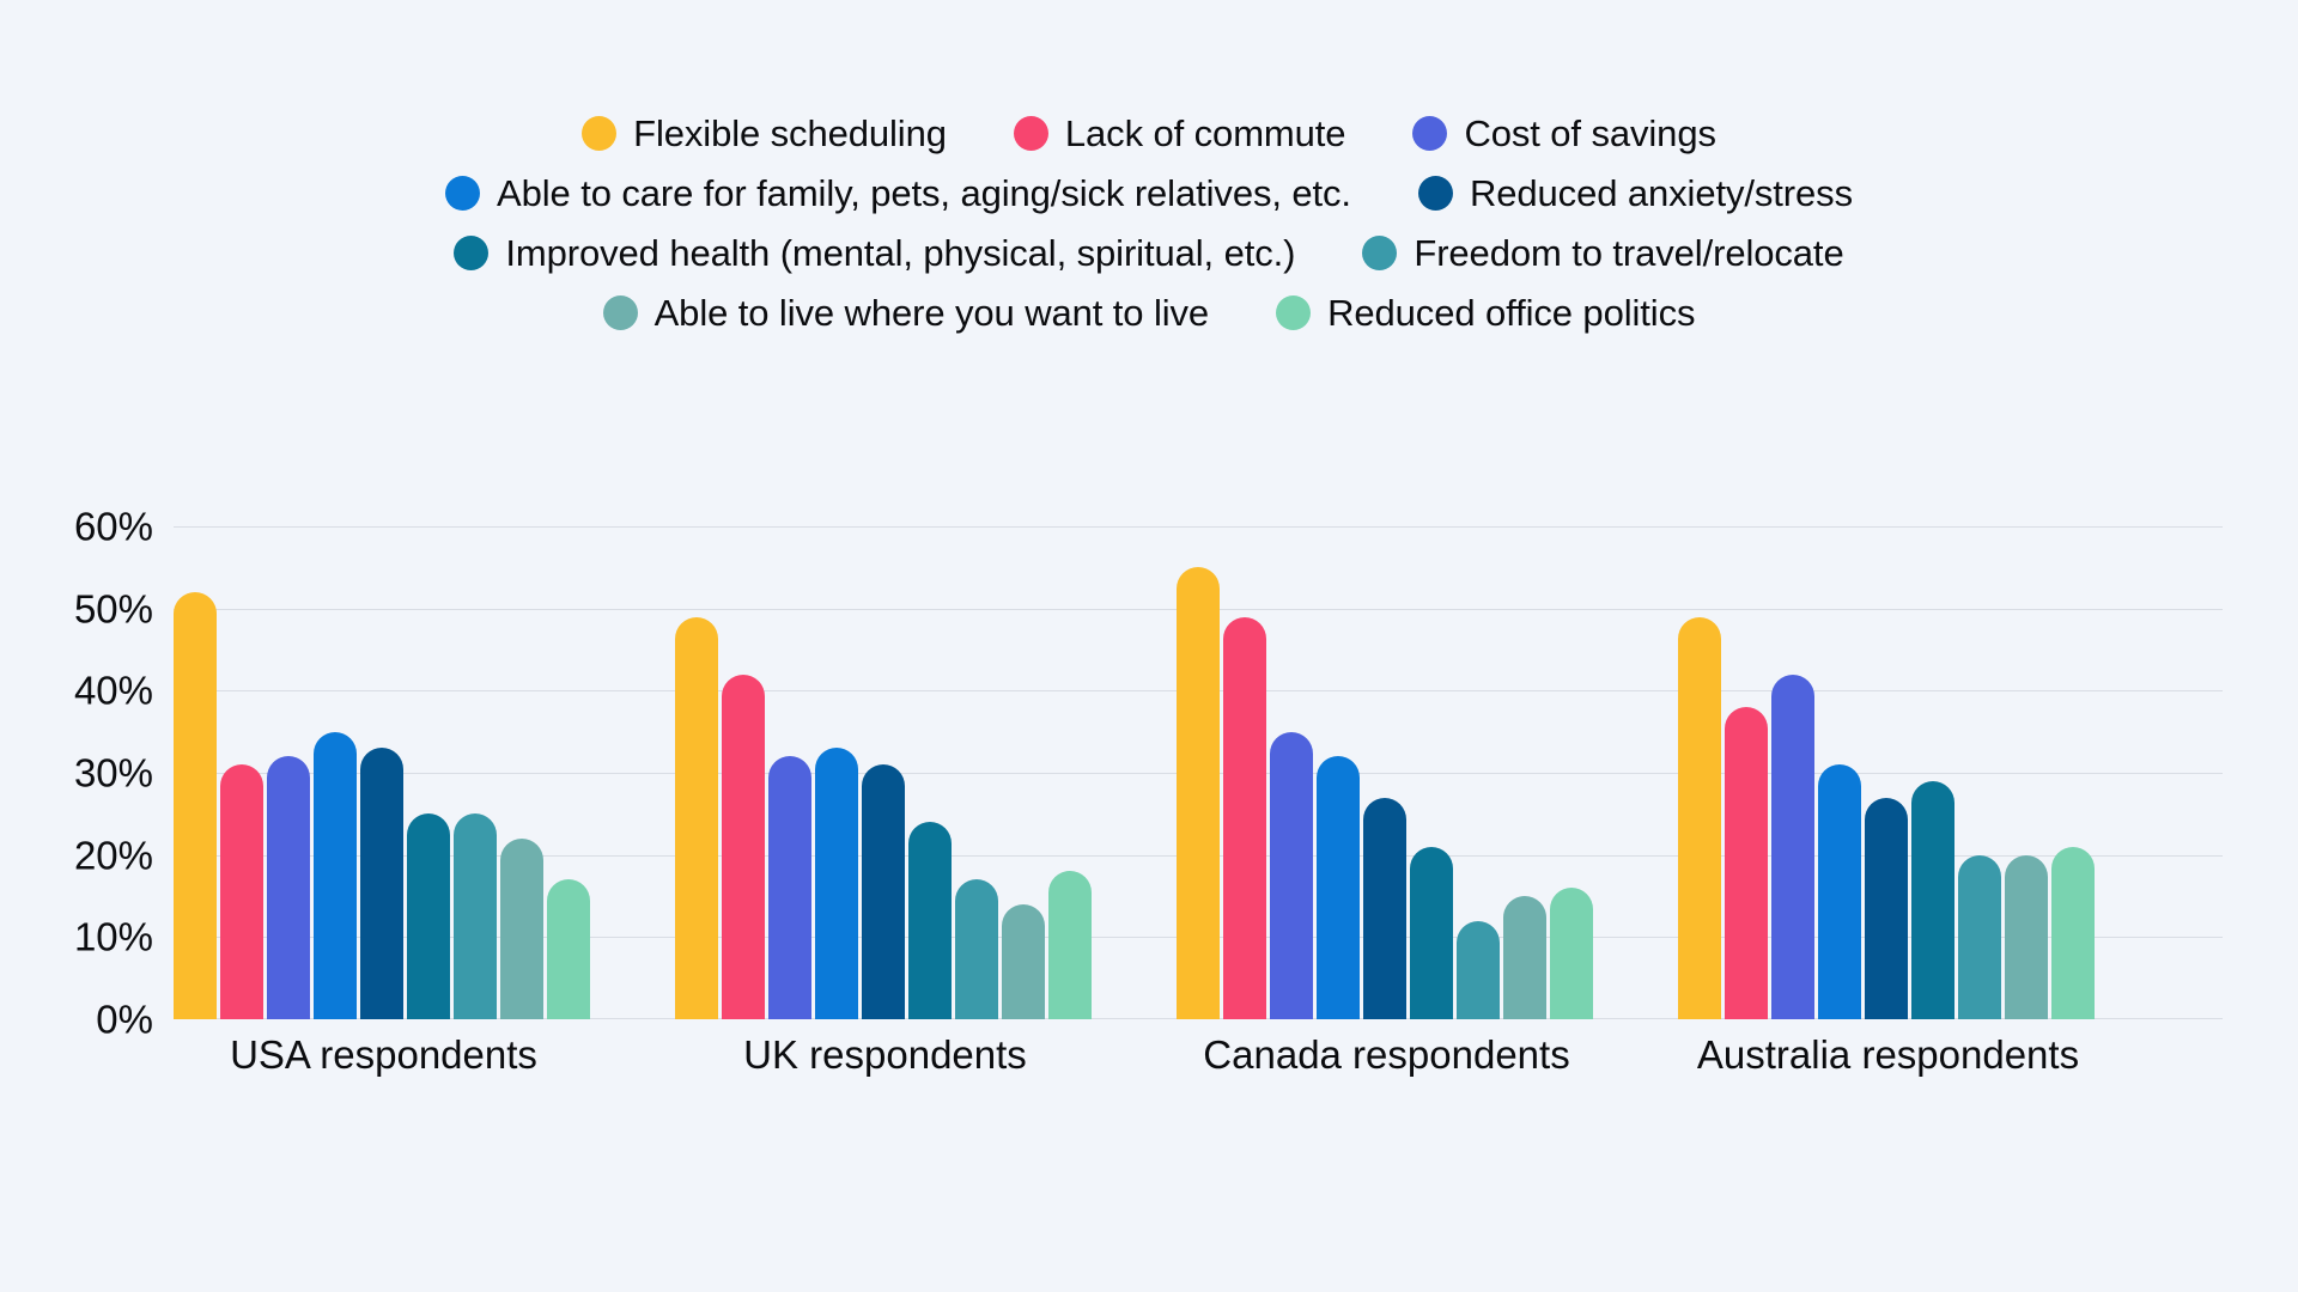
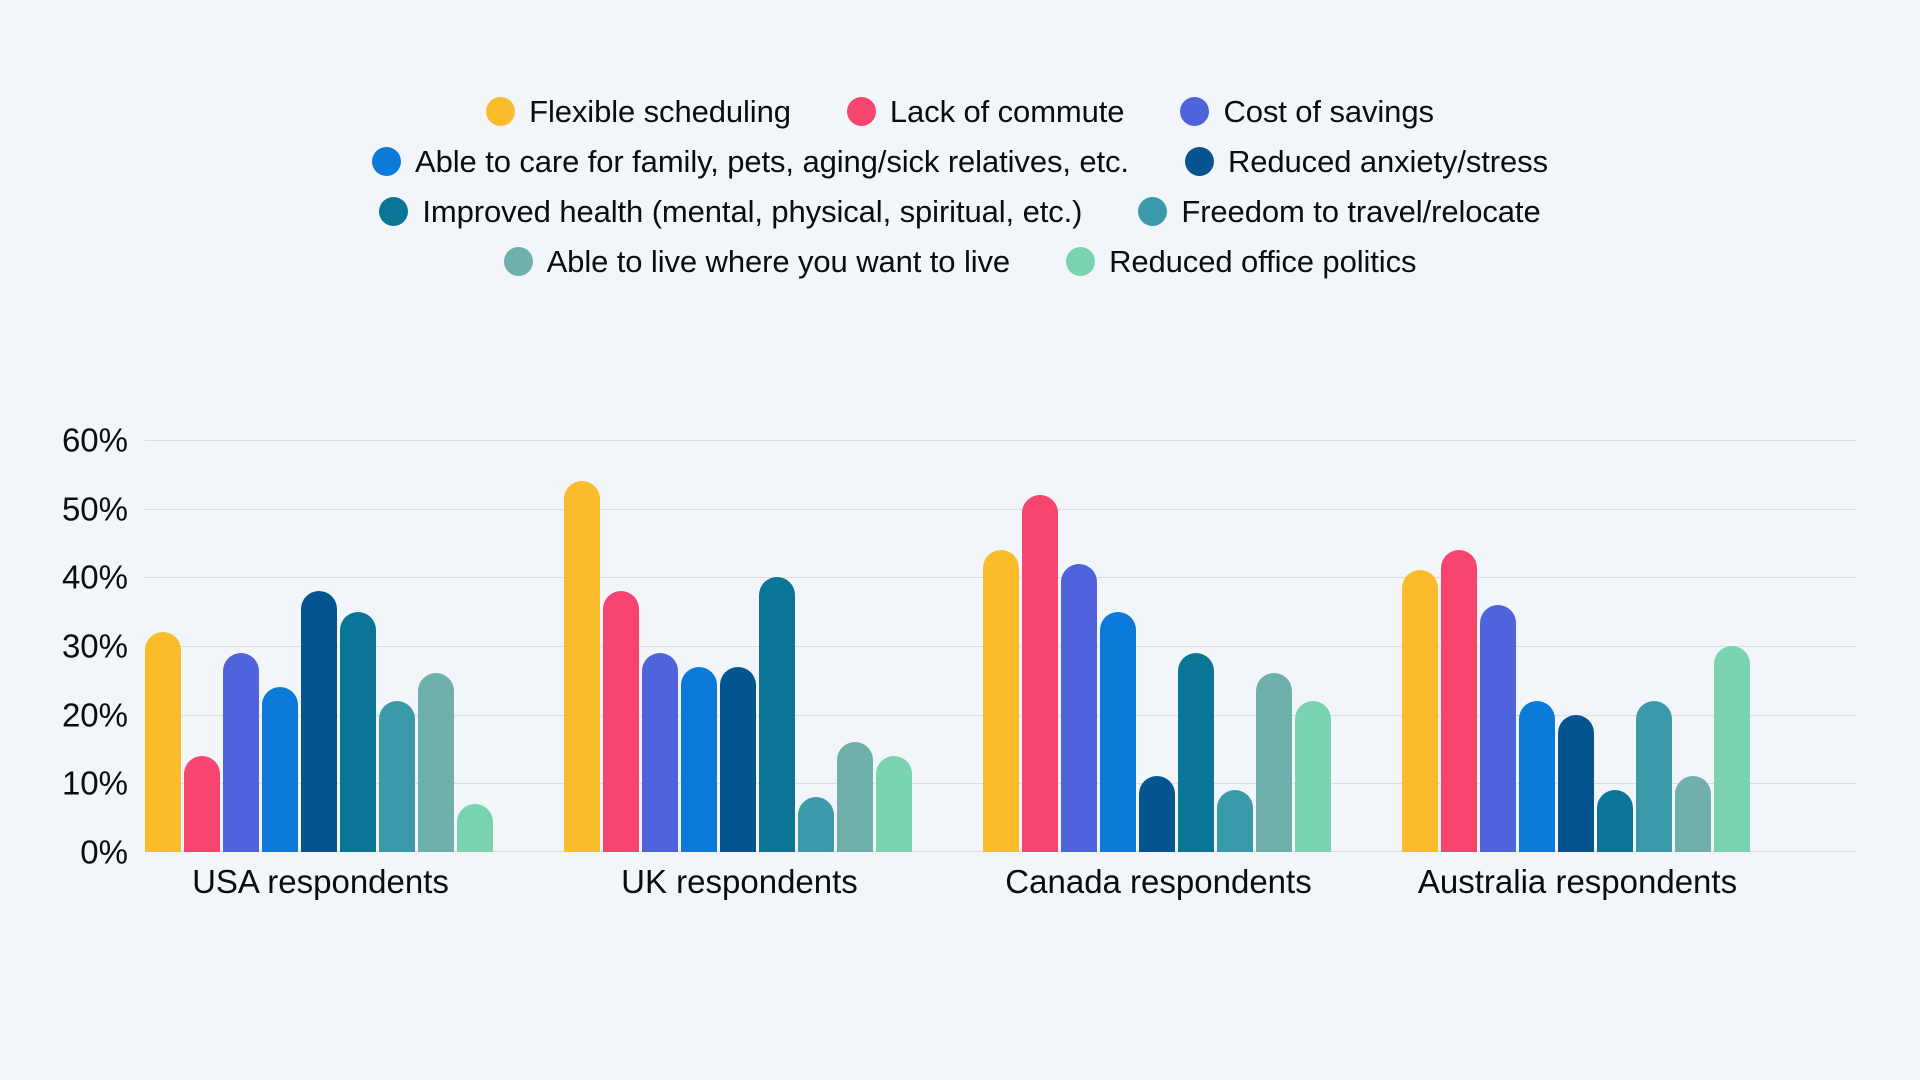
Flexible scheduling/USA respondents: 52% -> 32%
Lack of commute/USA respondents: 31% -> 14%
Cost of savings/USA respondents: 32% -> 29%
Able to care for family, pets, aging/sick relatives, etc./USA respondents: 35% -> 24%
Reduced anxiety/stress/USA respondents: 33% -> 38%
Improved health (mental, physical, spiritual, etc.)/USA respondents: 25% -> 35%
Freedom to travel/relocate/USA respondents: 25% -> 22%
Able to live where you want to live/USA respondents: 22% -> 26%
Reduced office politics/USA respondents: 17% -> 7%
Flexible scheduling/UK respondents: 49% -> 54%
Lack of commute/UK respondents: 42% -> 38%
Cost of savings/UK respondents: 32% -> 29%
Able to care for family, pets, aging/sick relatives, etc./UK respondents: 33% -> 27%
Reduced anxiety/stress/UK respondents: 31% -> 27%
Improved health (mental, physical, spiritual, etc.)/UK respondents: 24% -> 40%
Freedom to travel/relocate/UK respondents: 17% -> 8%
Able to live where you want to live/UK respondents: 14% -> 16%
Reduced office politics/UK respondents: 18% -> 14%
Flexible scheduling/Canada respondents: 55% -> 44%
Lack of commute/Canada respondents: 49% -> 52%
Cost of savings/Canada respondents: 35% -> 42%
Able to care for family, pets, aging/sick relatives, etc./Canada respondents: 32% -> 35%
Reduced anxiety/stress/Canada respondents: 27% -> 11%
Improved health (mental, physical, spiritual, etc.)/Canada respondents: 21% -> 29%
Freedom to travel/relocate/Canada respondents: 12% -> 9%
Able to live where you want to live/Canada respondents: 15% -> 26%
Reduced office politics/Canada respondents: 16% -> 22%
Flexible scheduling/Australia respondents: 49% -> 41%
Lack of commute/Australia respondents: 38% -> 44%
Cost of savings/Australia respondents: 42% -> 36%
Able to care for family, pets, aging/sick relatives, etc./Australia respondents: 31% -> 22%
Reduced anxiety/stress/Australia respondents: 27% -> 20%
Improved health (mental, physical, spiritual, etc.)/Australia respondents: 29% -> 9%
Freedom to travel/relocate/Australia respondents: 20% -> 22%
Able to live where you want to live/Australia respondents: 20% -> 11%
Reduced office politics/Australia respondents: 21% -> 30%
